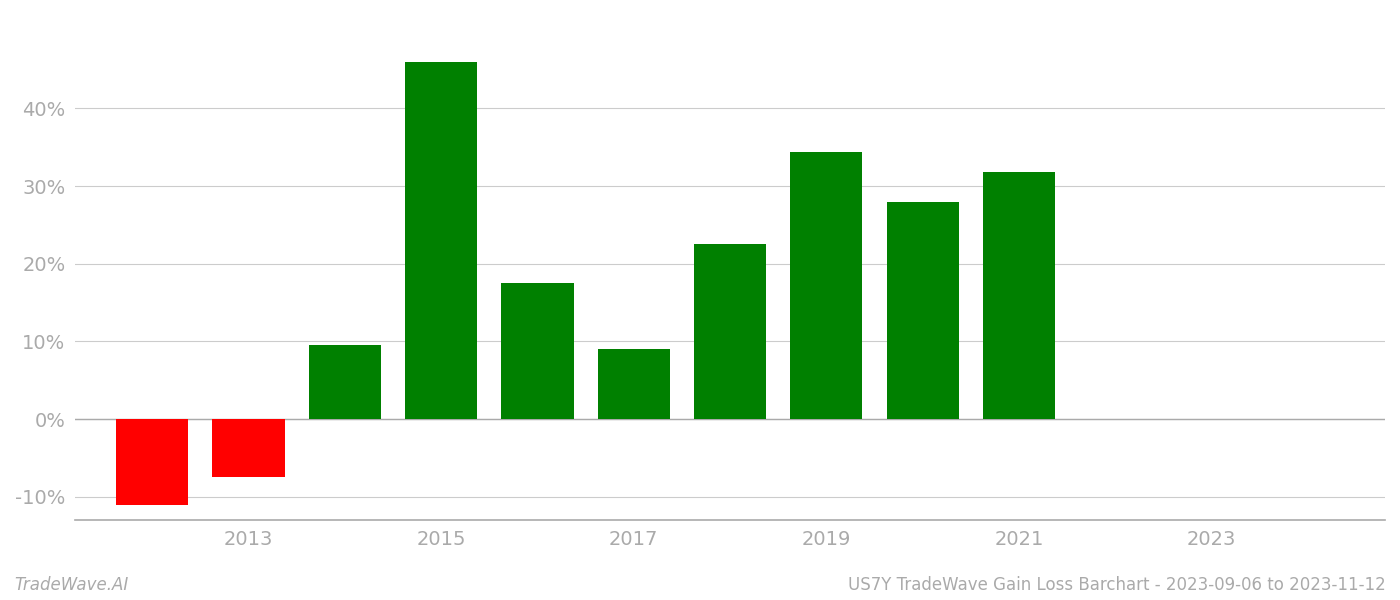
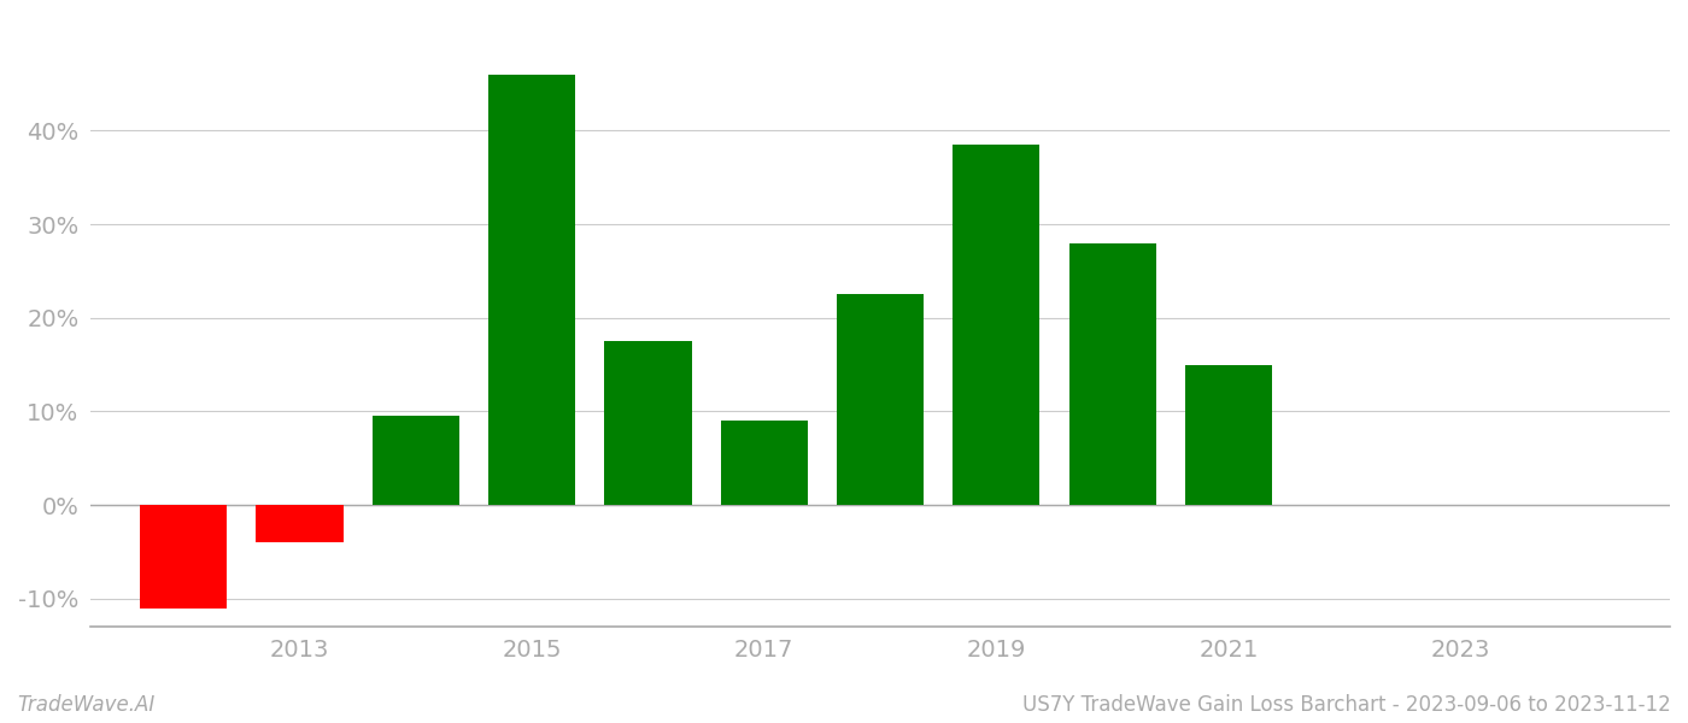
2013: -7.4% -> -4.0%
2019: 34.4% -> 38.5%
2021: 31.8% -> 15.0%
